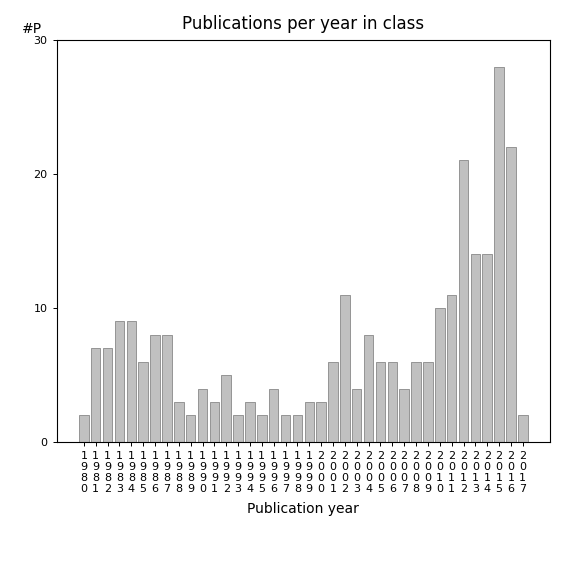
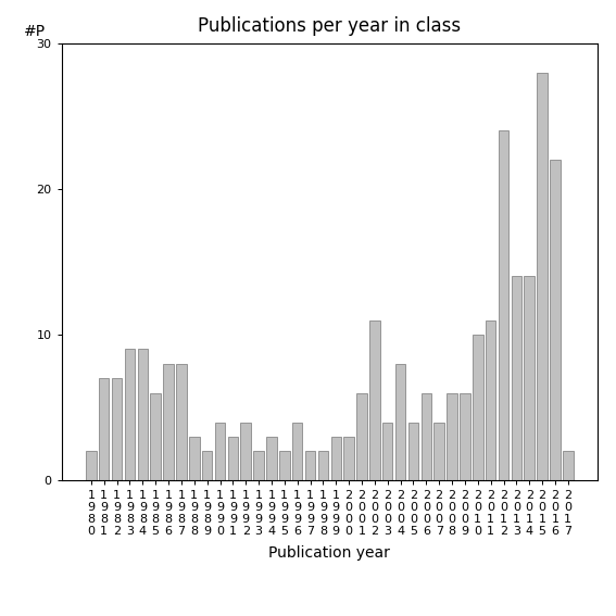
1 9 9 2: 5 -> 4
2 0 0 5: 6 -> 4
2 0 1 2: 21 -> 24
